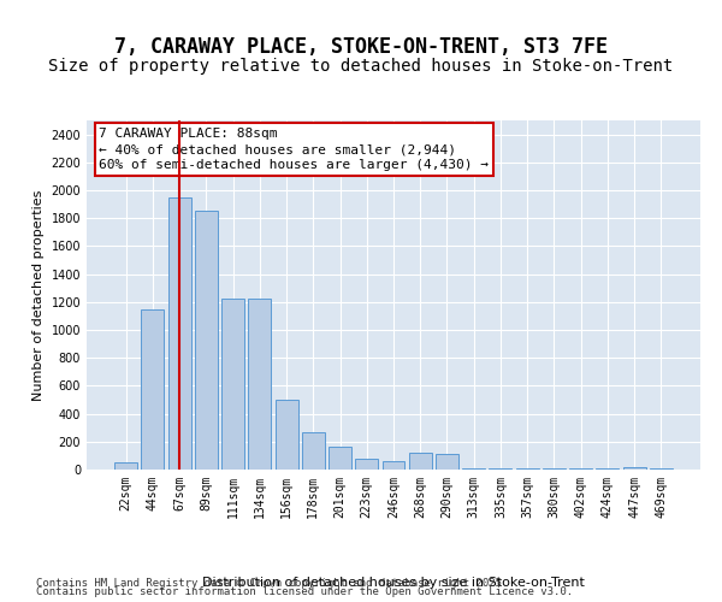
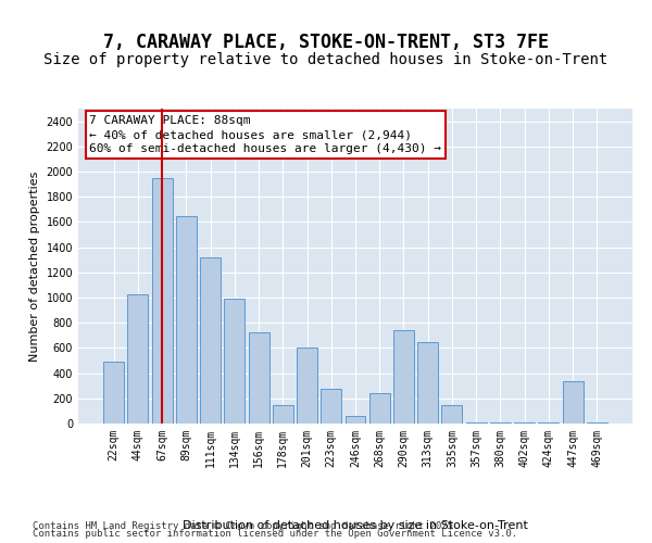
22sqm: 50 -> 490
44sqm: 1150 -> 1030
89sqm: 1850 -> 1650
111sqm: 1220 -> 1320
134sqm: 1220 -> 990
156sqm: 500 -> 720
178sqm: 270 -> 150
201sqm: 160 -> 600
223sqm: 80 -> 280
268sqm: 120 -> 240
290sqm: 110 -> 740
313sqm: 10 -> 650
335sqm: 10 -> 150
447sqm: 20 -> 340
